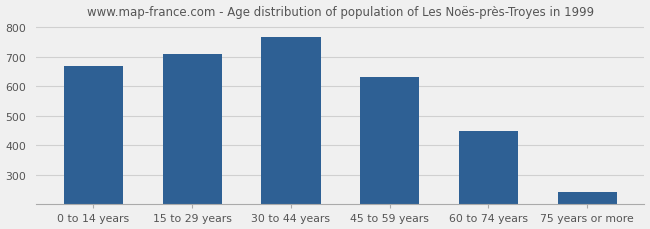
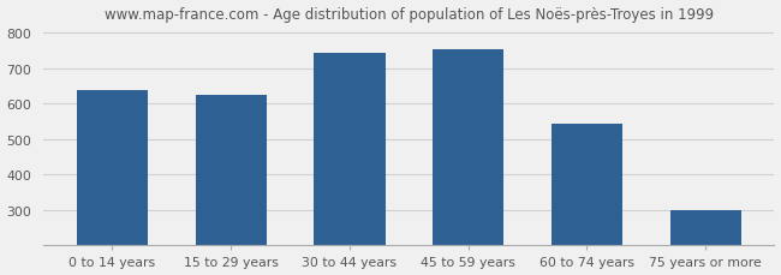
0 to 14 years: 670 -> 640
15 to 29 years: 710 -> 625
30 to 44 years: 768 -> 745
45 to 59 years: 632 -> 755
60 to 74 years: 450 -> 545
75 years or more: 242 -> 300
